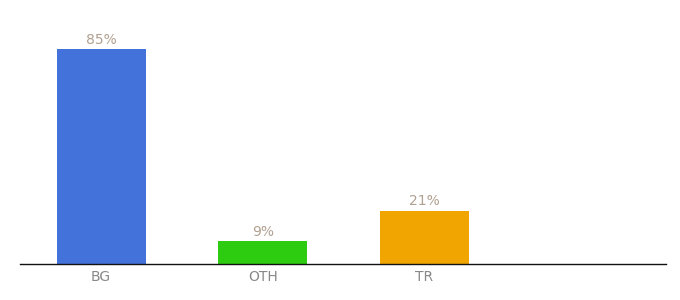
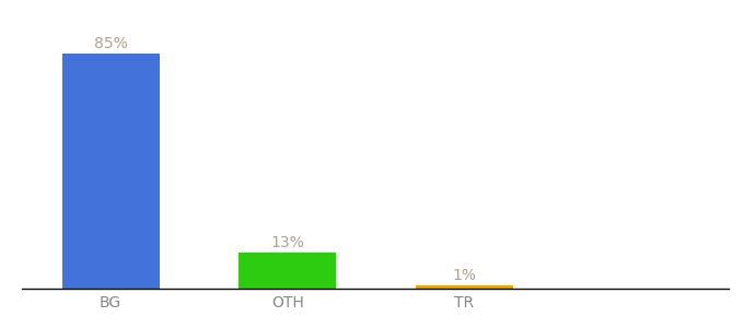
OTH: 9% -> 13%
TR: 21% -> 1%
